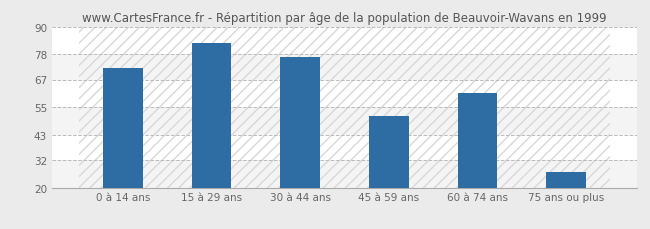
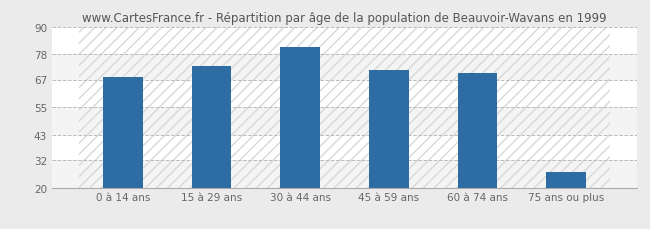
0 à 14 ans: 72 -> 68
15 à 29 ans: 83 -> 73
30 à 44 ans: 77 -> 81
45 à 59 ans: 51 -> 71
60 à 74 ans: 61 -> 70
